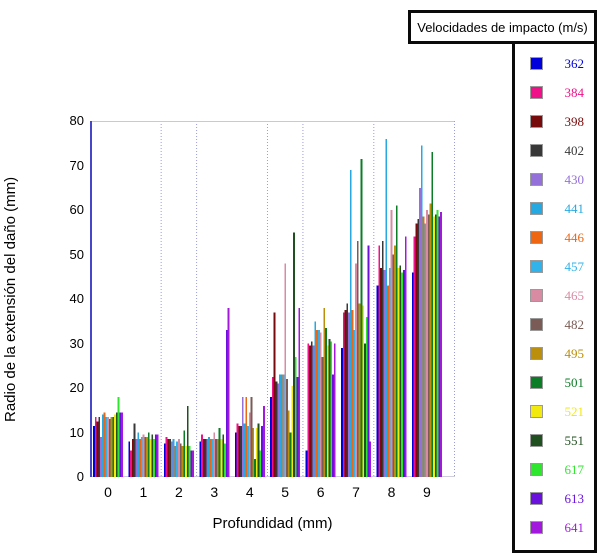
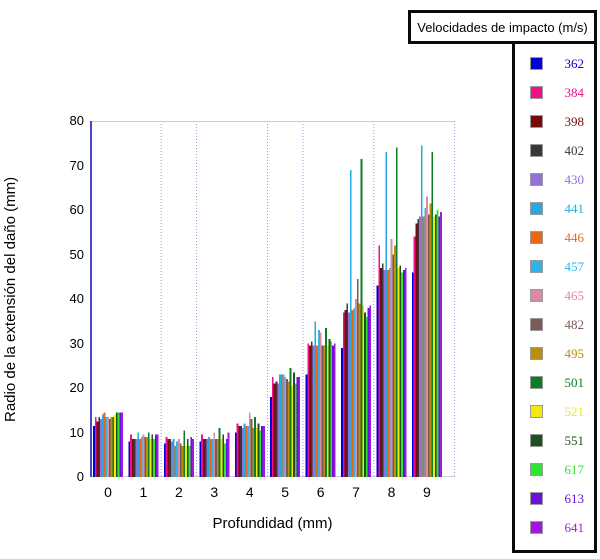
430/0: 9 -> 13
617/0: 18 -> 14
384/1: 6 -> 10
402/1: 12 -> 8
551/2: 16 -> 8
613/2: 6 -> 9
641/2: 6 -> 8
613/3: 33 -> 8
641/3: 38 -> 10
430/4: 18 -> 11
446/4: 18 -> 12
482/4: 18 -> 13
501/4: 4 -> 14
617/4: 6 -> 10
641/4: 16 -> 12
398/5: 37 -> 21
465/5: 48 -> 22
495/5: 15 -> 22
501/5: 10 -> 24
551/5: 55 -> 24
617/5: 27 -> 21
641/5: 38 -> 22
362/6: 6 -> 23
446/6: 33 -> 30
482/6: 27 -> 30
495/6: 38 -> 30
613/6: 23 -> 30
457/7: 33 -> 38
465/7: 48 -> 40
482/7: 53 -> 44
551/7: 30 -> 37
613/7: 52 -> 38
641/7: 8 -> 38
402/8: 53 -> 48
441/8: 76 -> 73
446/8: 43 -> 46
465/8: 60 -> 54
501/8: 61 -> 74
641/8: 54 -> 47
430/9: 65 -> 58
457/9: 57 -> 60
465/9: 60 -> 63
